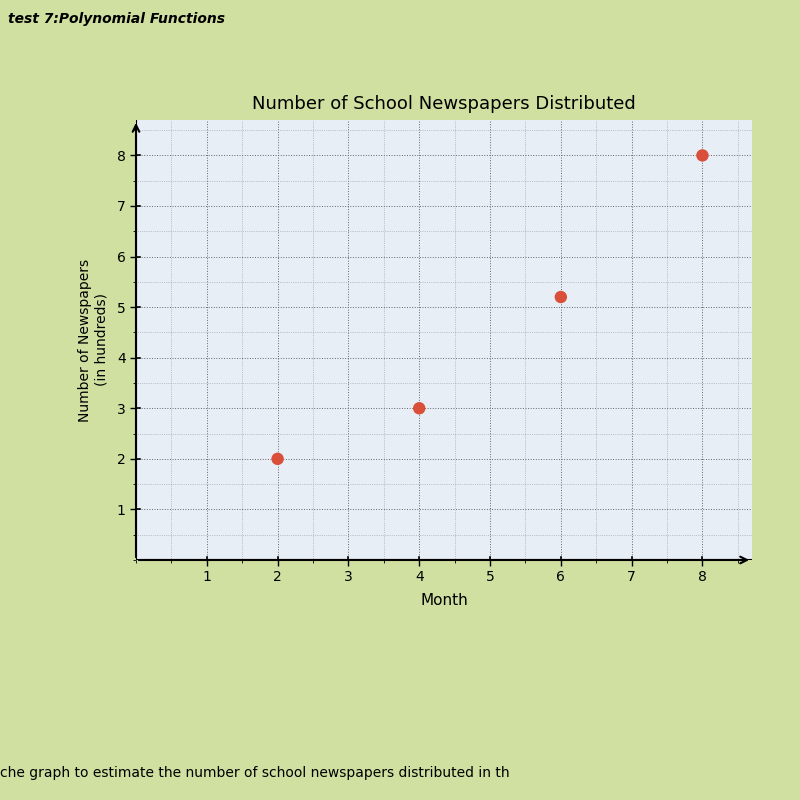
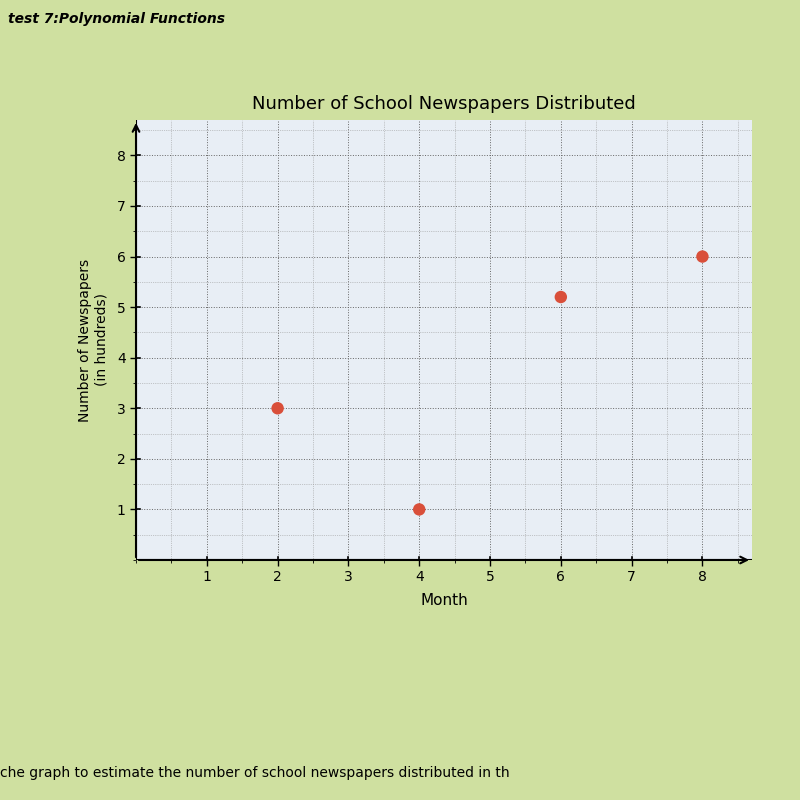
2: 2.0 -> 3.0
4: 3.0 -> 1.0
8: 8.0 -> 6.0
